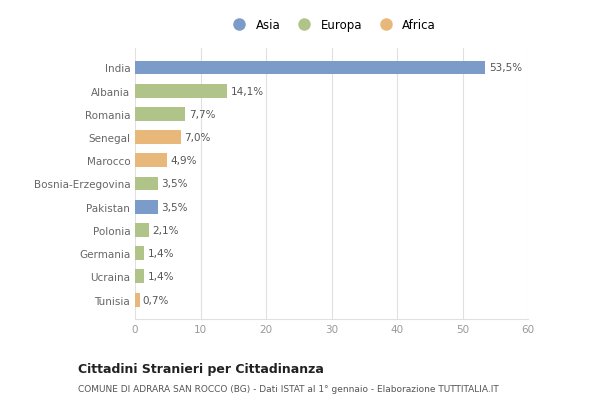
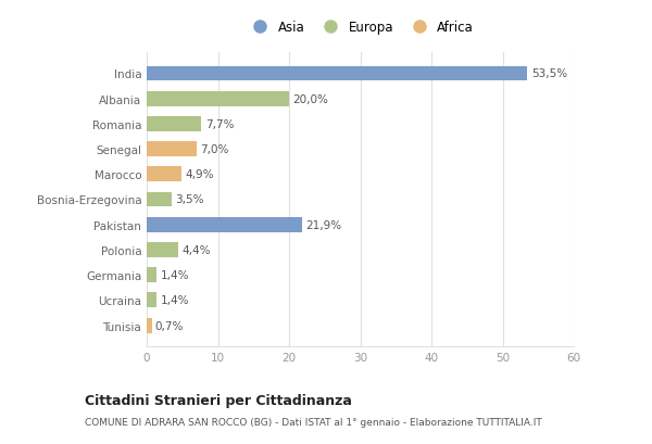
Albania: 14,1% -> 20,0%
Pakistan: 3,5% -> 21,9%
Polonia: 2,1% -> 4,4%
